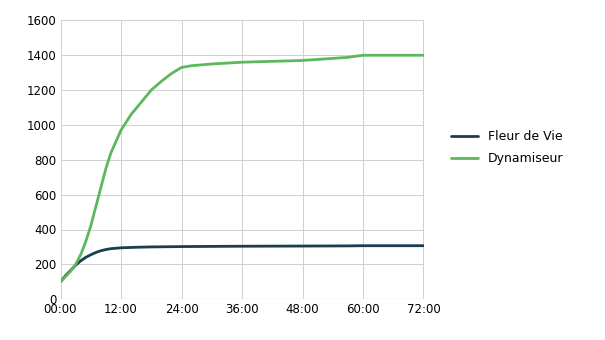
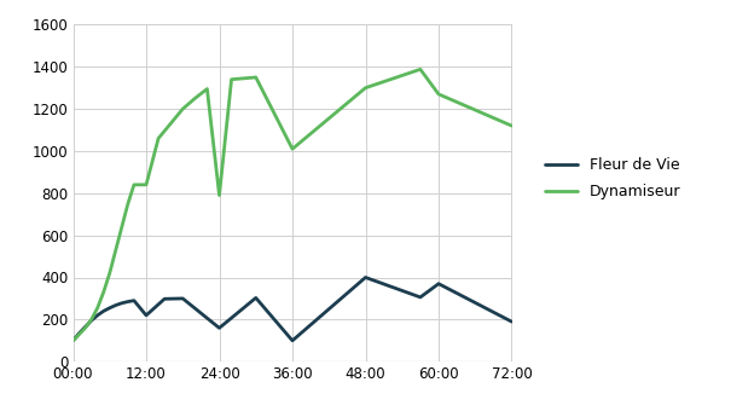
Fleur de Vie/12:00: 300 -> 220
Dynamiseur/12:00: 970 -> 840
Fleur de Vie/24:00: 300 -> 160
Dynamiseur/24:00: 1330 -> 790
Fleur de Vie/36:00: 300 -> 100
Dynamiseur/36:00: 1360 -> 1010
Fleur de Vie/48:00: 300 -> 400
Dynamiseur/48:00: 1370 -> 1300
Fleur de Vie/60:00: 310 -> 370
Dynamiseur/60:00: 1400 -> 1270
Fleur de Vie/72:00: 310 -> 190
Dynamiseur/72:00: 1400 -> 1120
